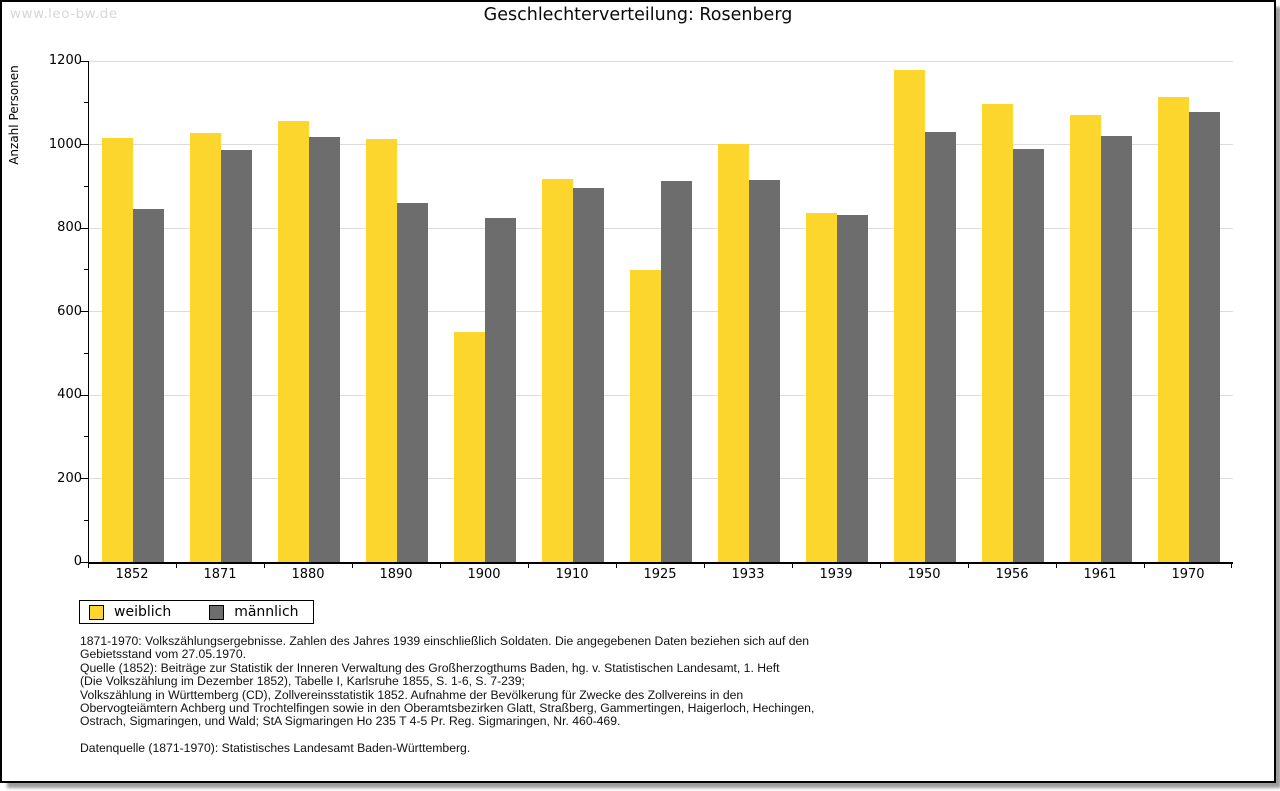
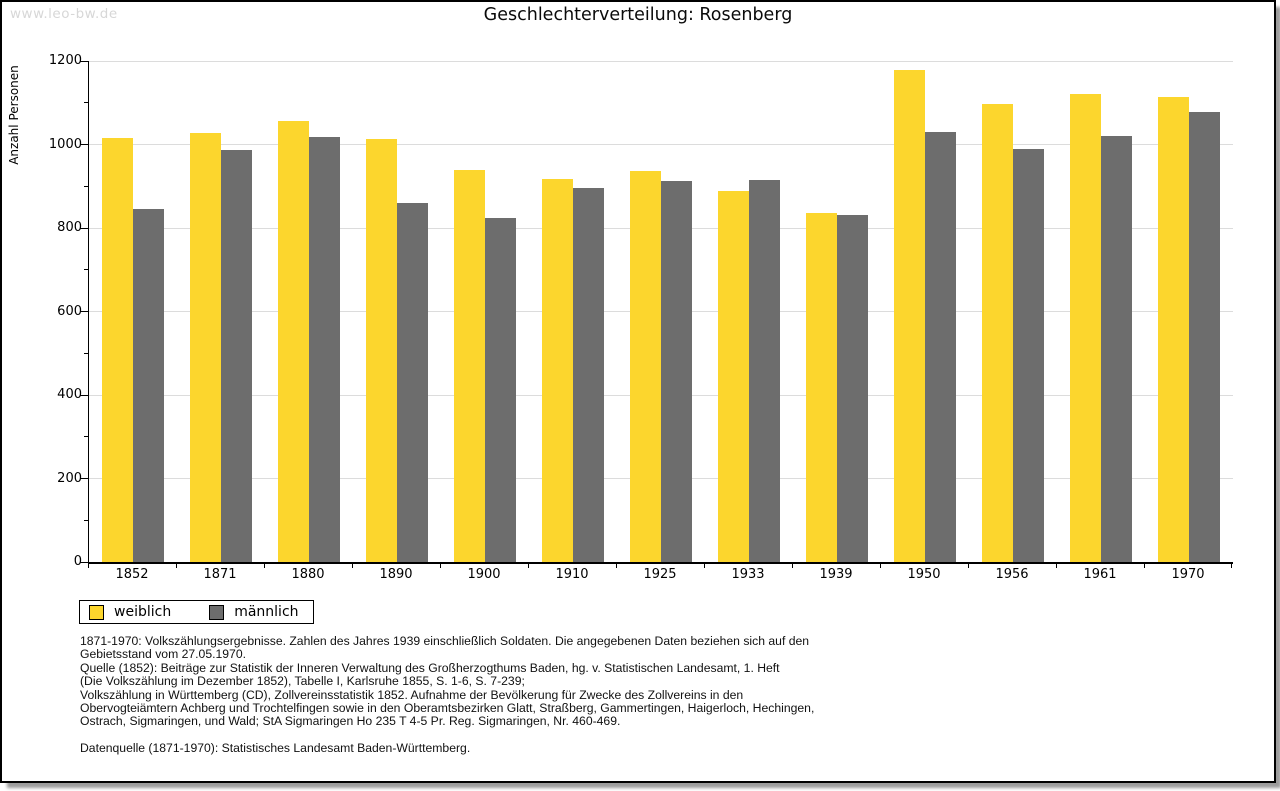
weiblich/1900: 550 -> 940
weiblich/1925: 700 -> 940
weiblich/1933: 1000 -> 890
weiblich/1961: 1070 -> 1120
